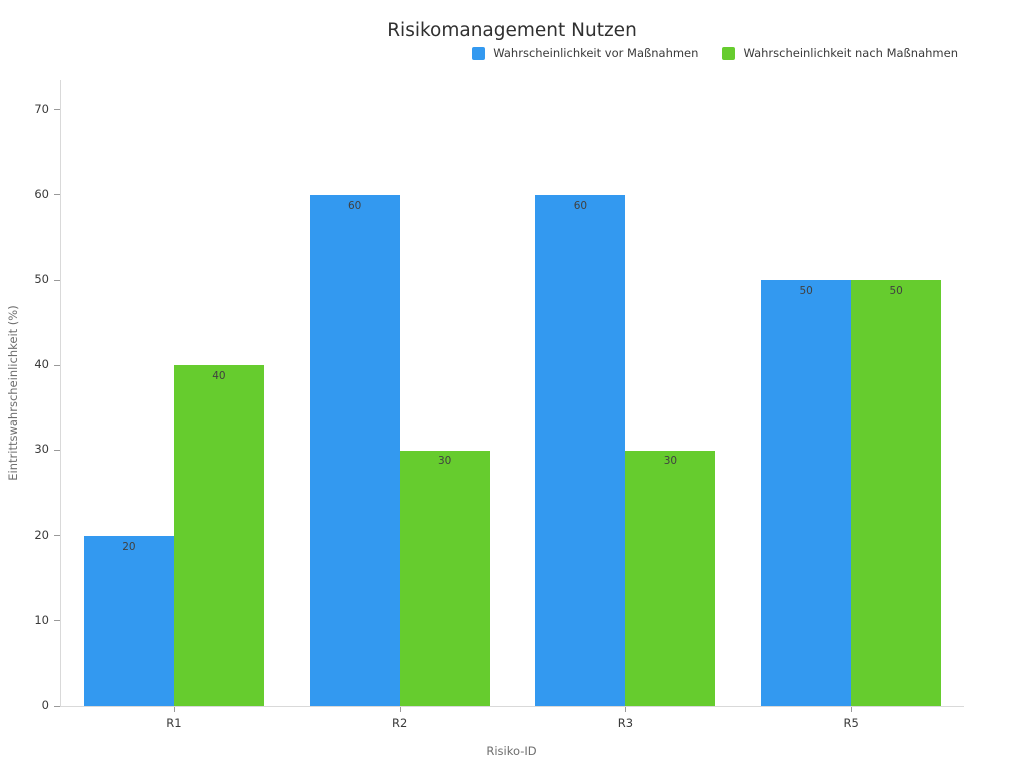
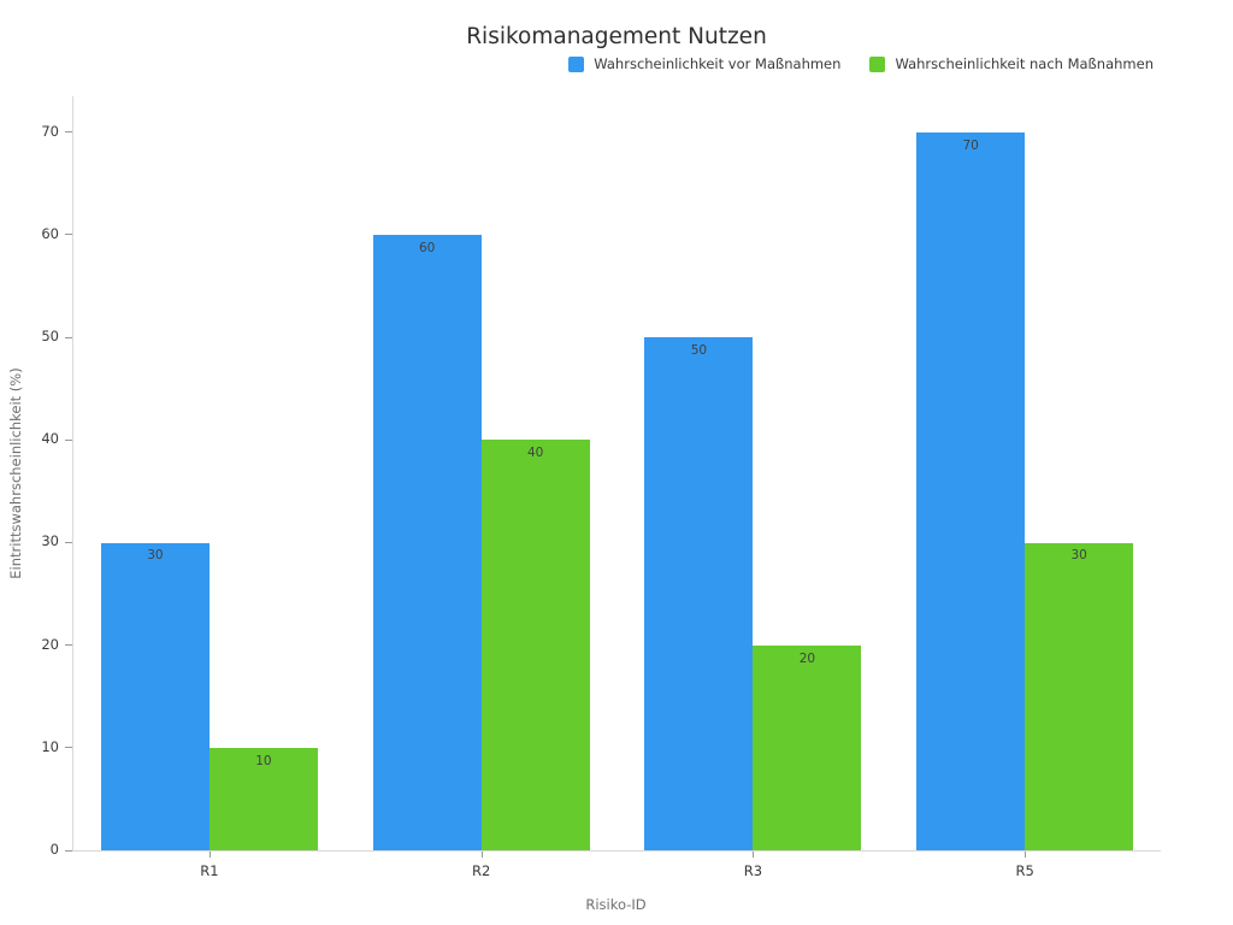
Wahrscheinlichkeit vor Maßnahmen/R1: 20 -> 30
Wahrscheinlichkeit nach Maßnahmen/R1: 40 -> 10
Wahrscheinlichkeit nach Maßnahmen/R2: 30 -> 40
Wahrscheinlichkeit vor Maßnahmen/R3: 60 -> 50
Wahrscheinlichkeit nach Maßnahmen/R3: 30 -> 20
Wahrscheinlichkeit vor Maßnahmen/R5: 50 -> 70
Wahrscheinlichkeit nach Maßnahmen/R5: 50 -> 30
